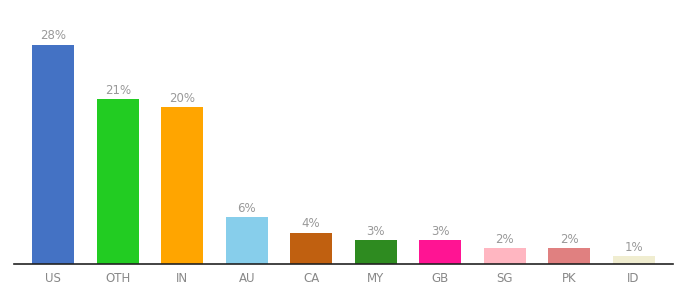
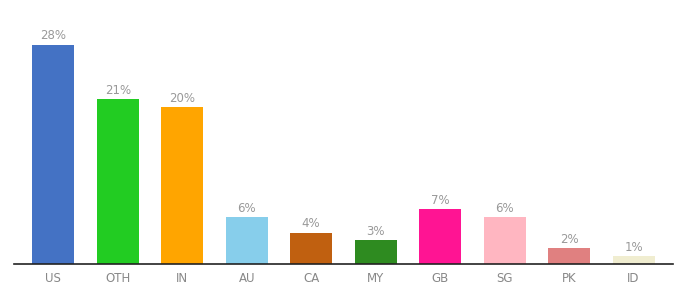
GB: 3% -> 7%
SG: 2% -> 6%
